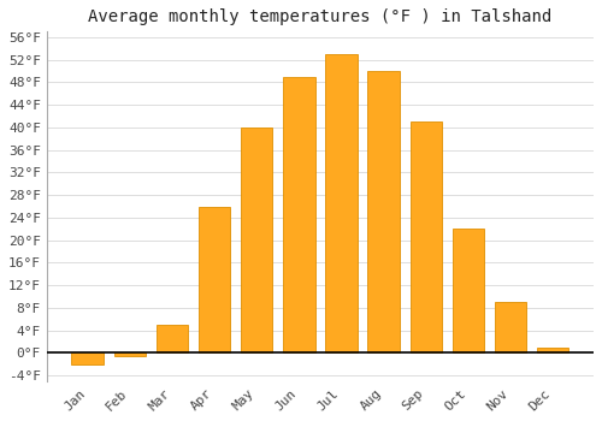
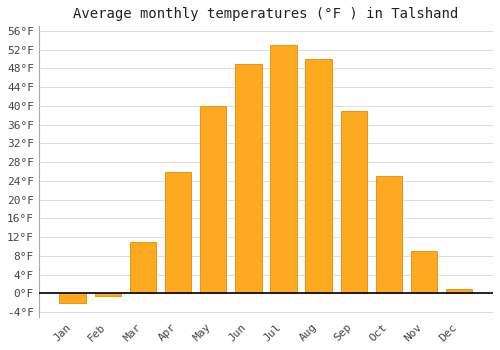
Mar: 5.0°F -> 11.0°F
Sep: 41.0°F -> 39.0°F
Oct: 22.0°F -> 25.0°F
